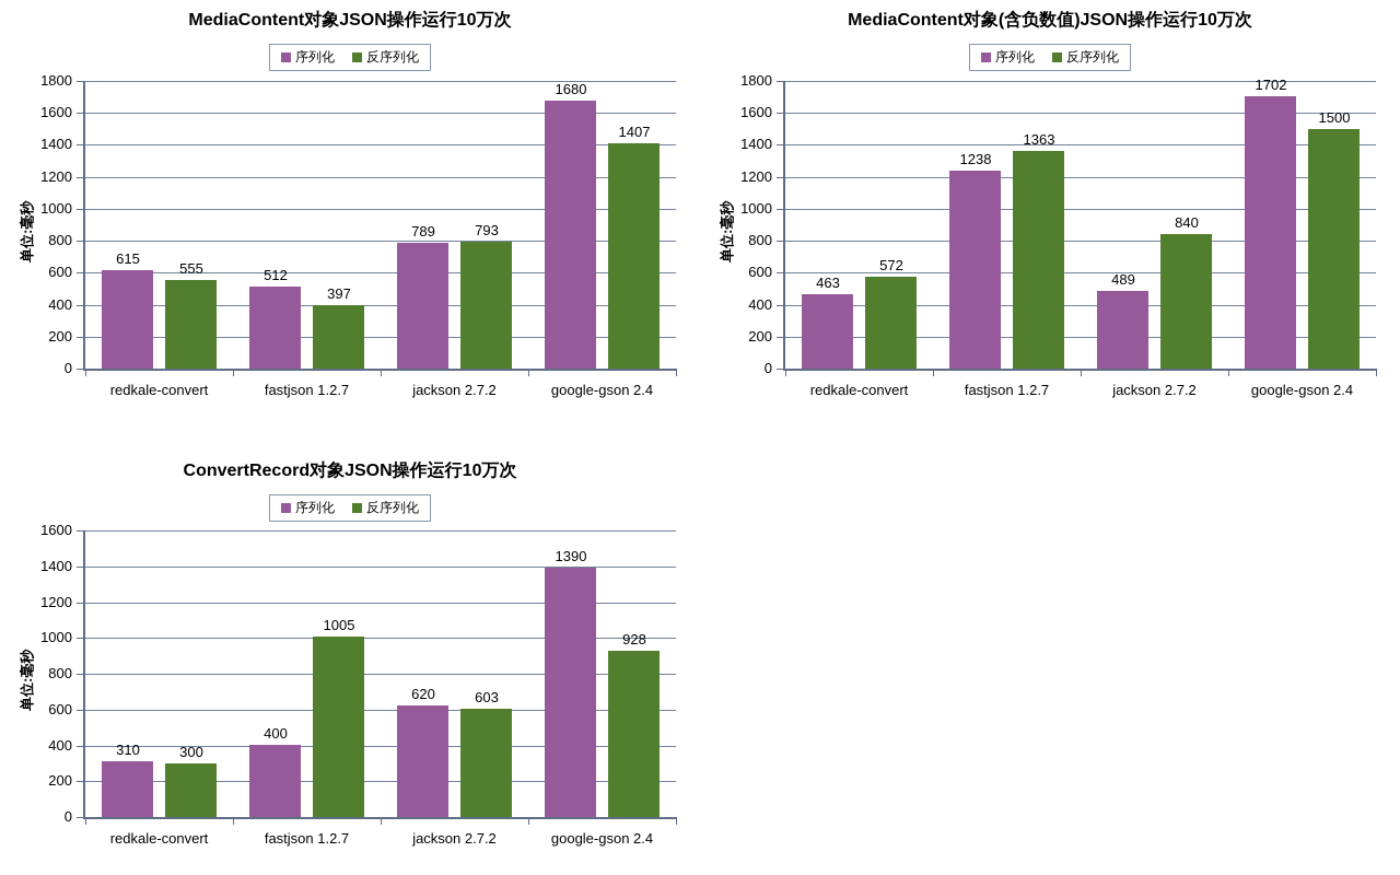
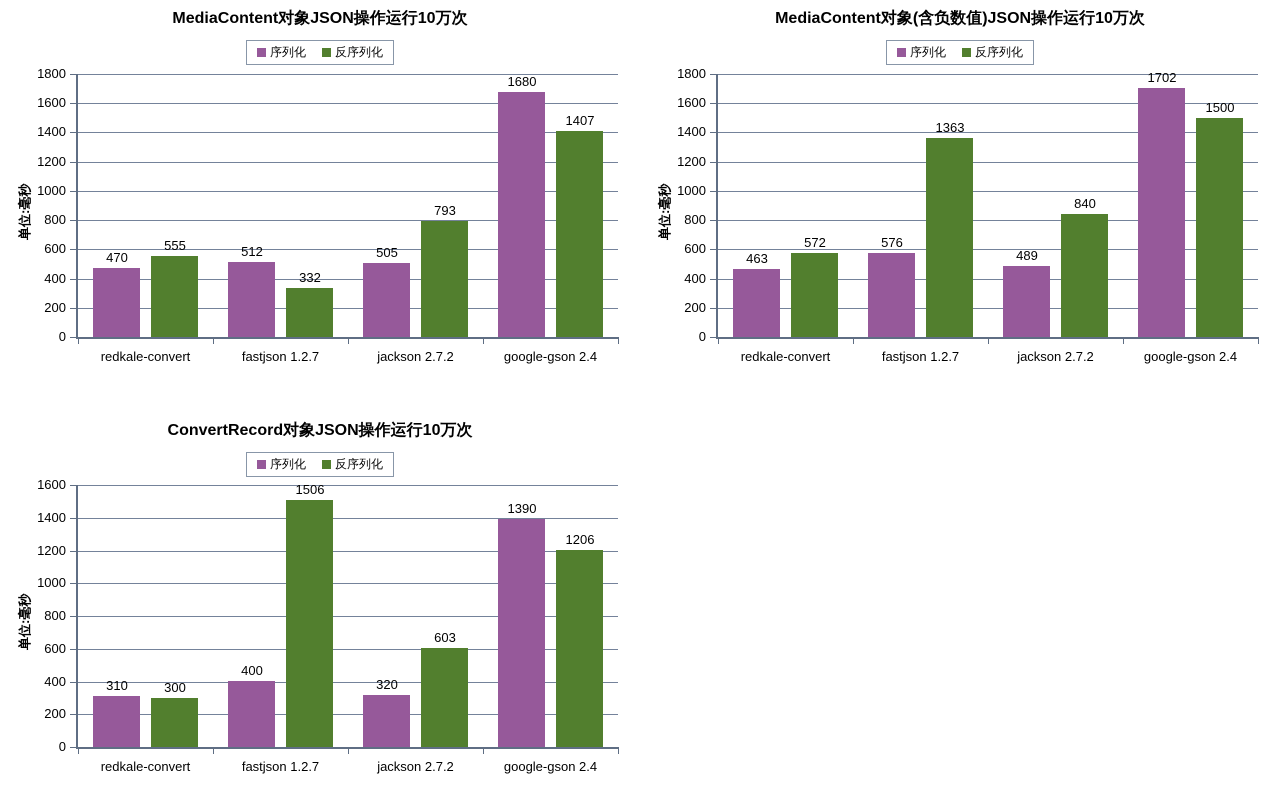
MediaContent对象JSON操作运行10万次/序列化/redkale-convert: 615 -> 470
MediaContent对象JSON操作运行10万次/反序列化/fastjson 1.2.7: 397 -> 332
MediaContent对象JSON操作运行10万次/序列化/jackson 2.7.2: 789 -> 505
MediaContent对象(含负数值)JSON操作运行10万次/序列化/fastjson 1.2.7: 1238 -> 576
ConvertRecord对象JSON操作运行10万次/反序列化/fastjson 1.2.7: 1005 -> 1506
ConvertRecord对象JSON操作运行10万次/序列化/jackson 2.7.2: 620 -> 320
ConvertRecord对象JSON操作运行10万次/反序列化/google-gson 2.4: 928 -> 1206
